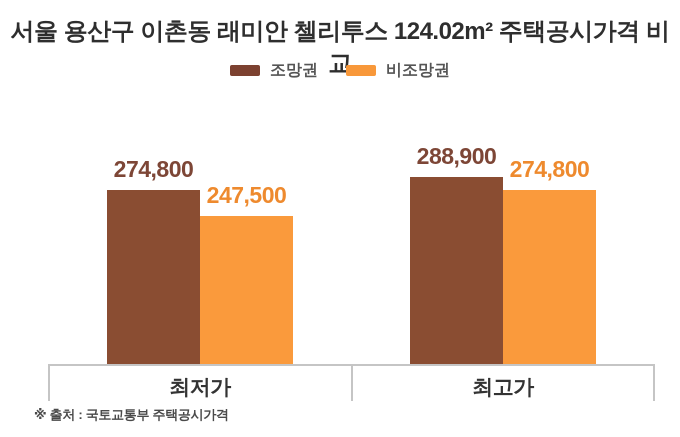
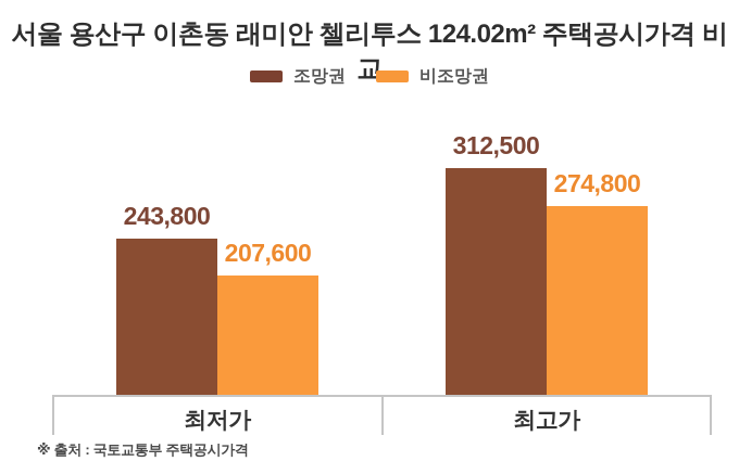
조망권/최저가: 274,800 -> 243,800
비조망권/최저가: 247,500 -> 207,600
조망권/최고가: 288,900 -> 312,500
